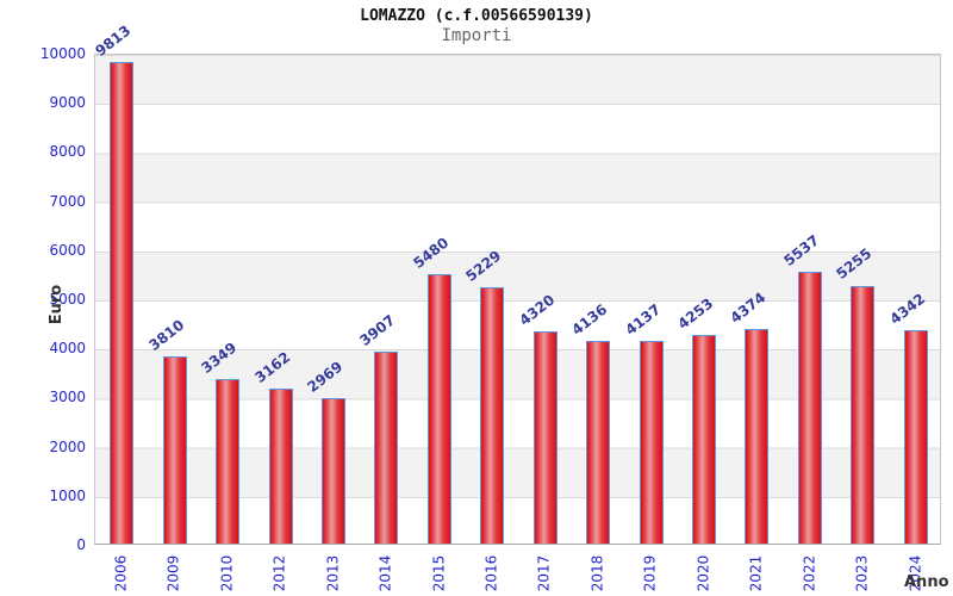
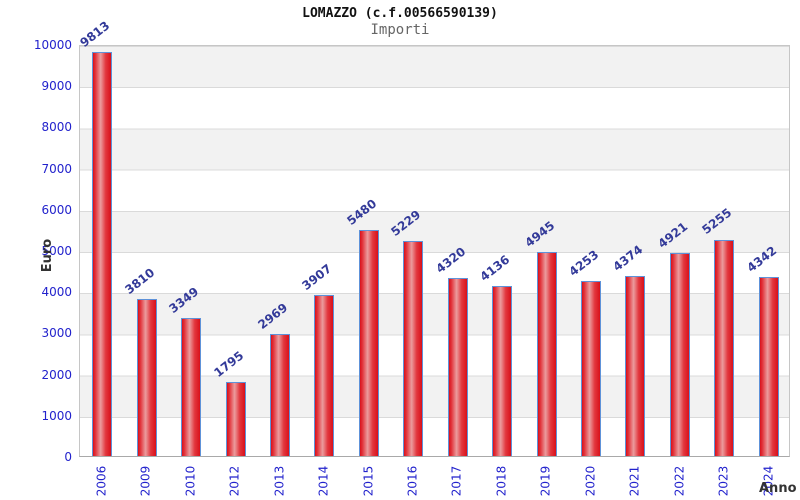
2012: 3162 -> 1795
2019: 4137 -> 4945
2022: 5537 -> 4921
